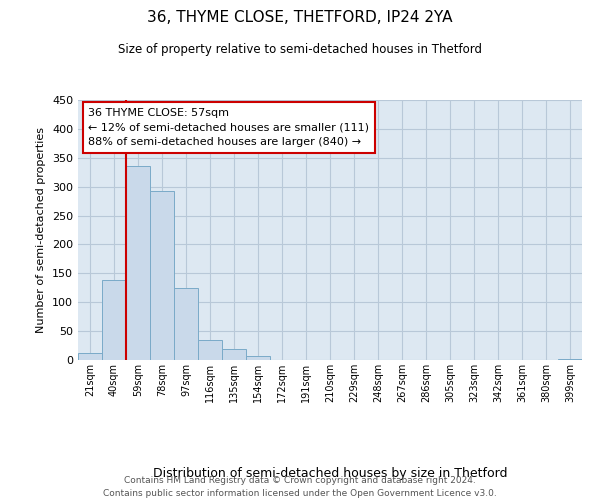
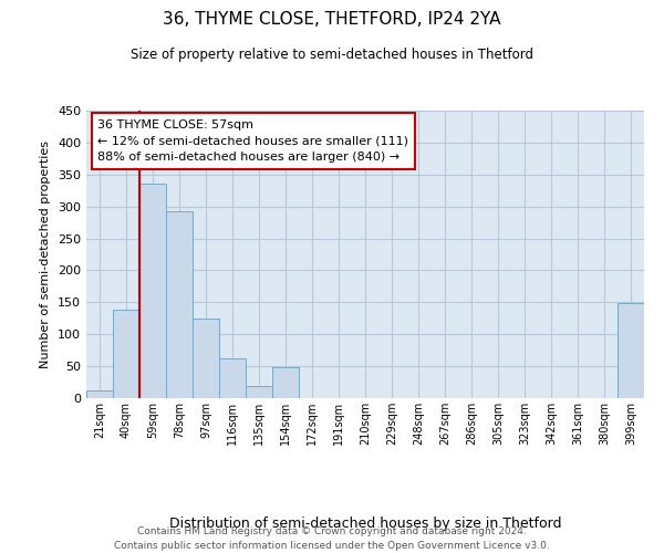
116sqm: 35 -> 62
154sqm: 7 -> 48
399sqm: 2 -> 148
